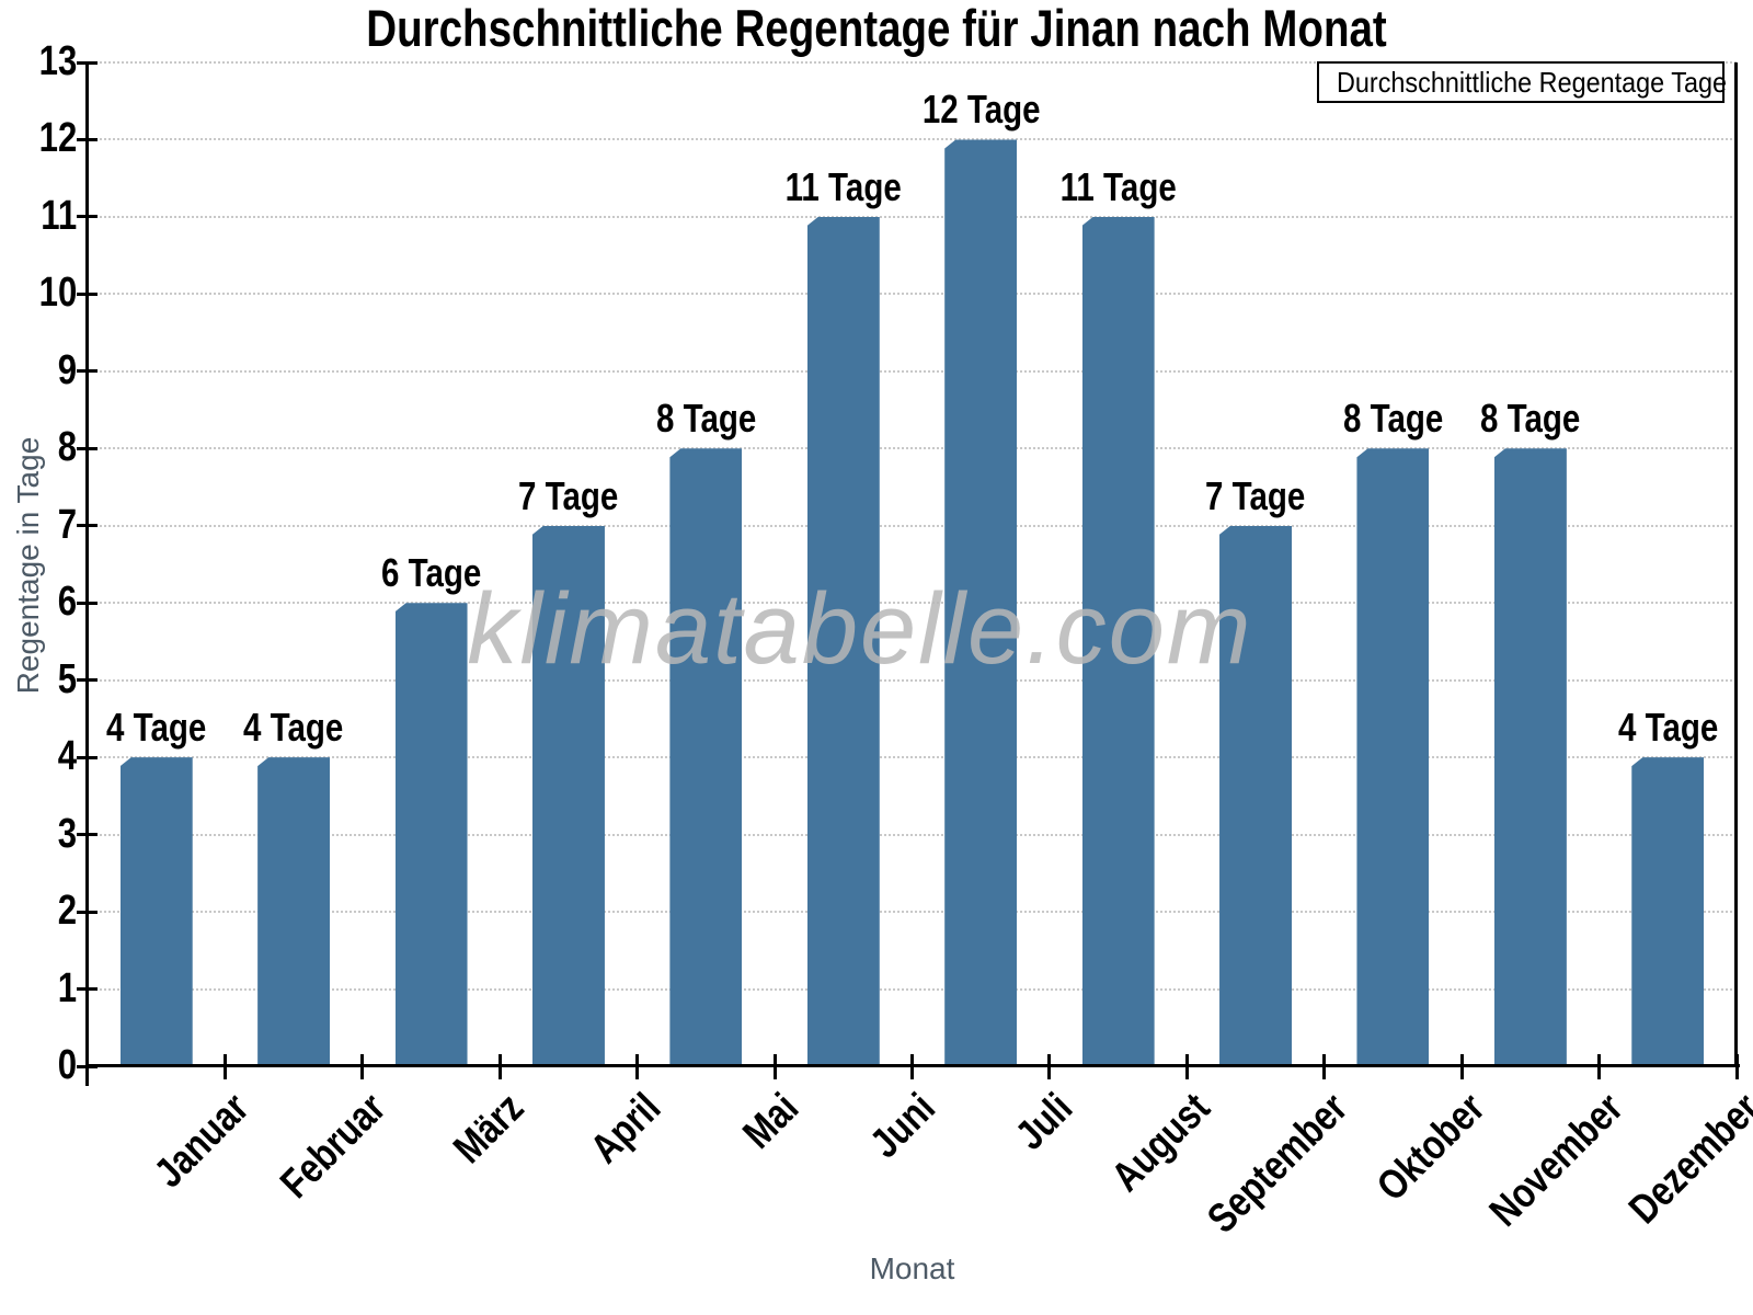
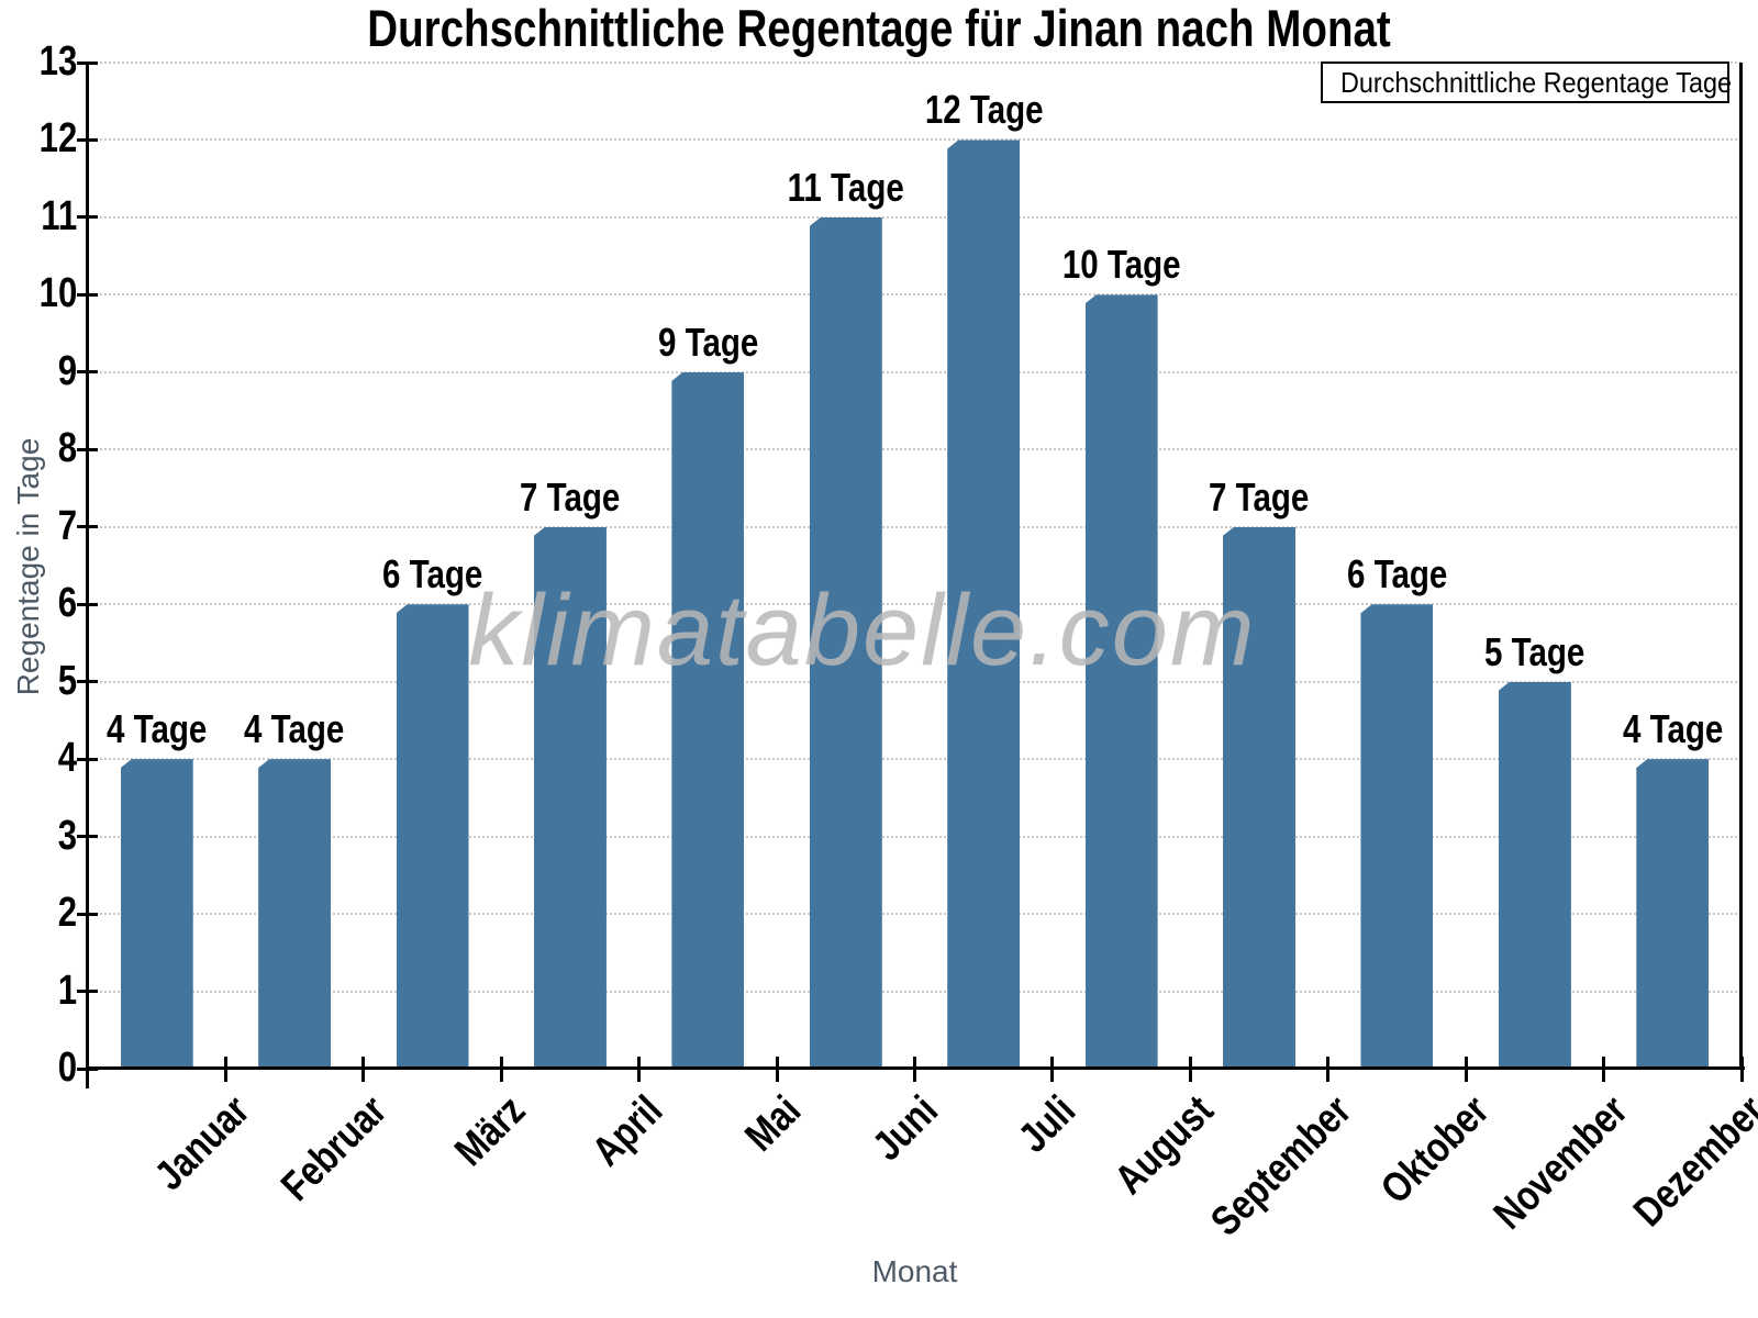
Mai: 8 -> 9
August: 11 -> 10
Oktober: 8 -> 6
November: 8 -> 5
